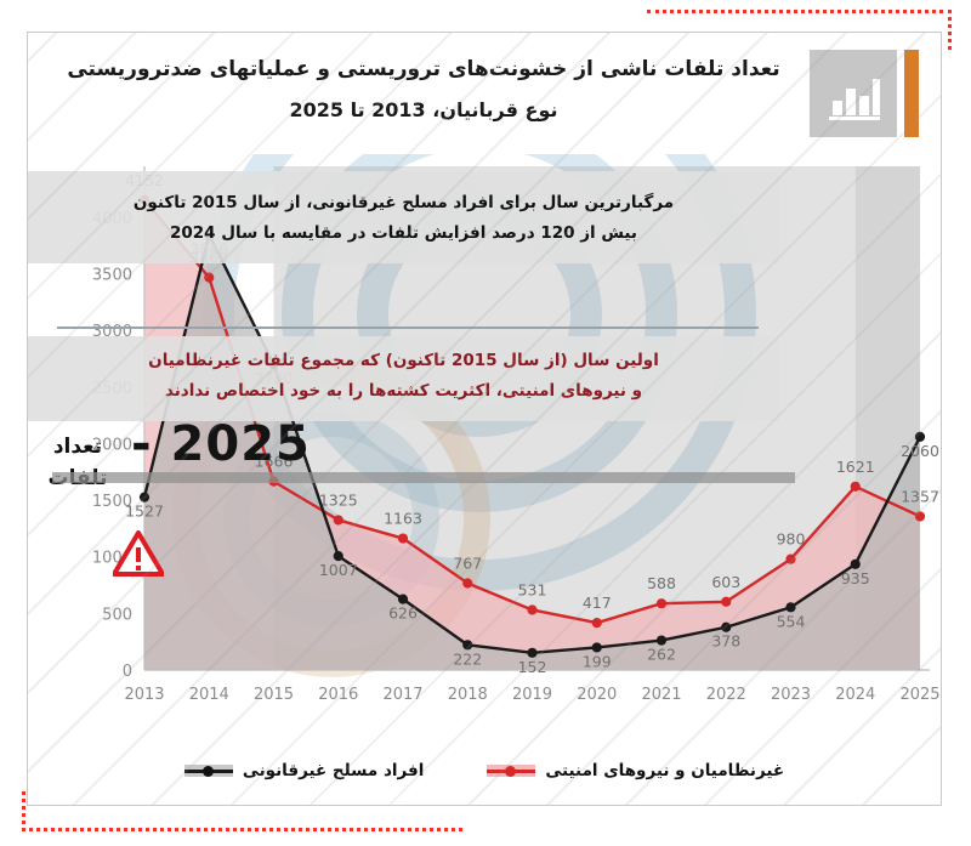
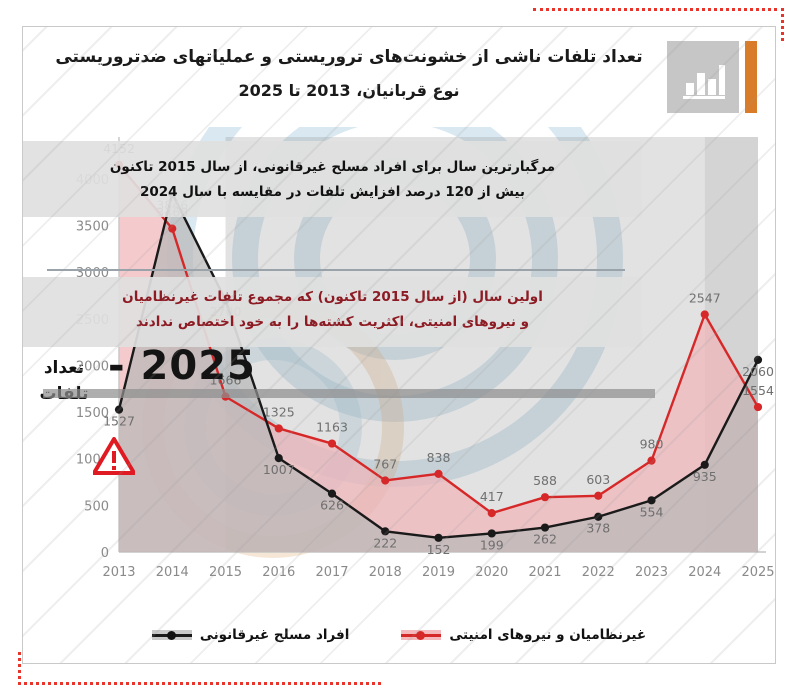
غیرنظامیان و نیروهای امنیتی/2019: 531 -> 838
غیرنظامیان و نیروهای امنیتی/2024: 1621 -> 2547
غیرنظامیان و نیروهای امنیتی/2025: 1357 -> 1554
